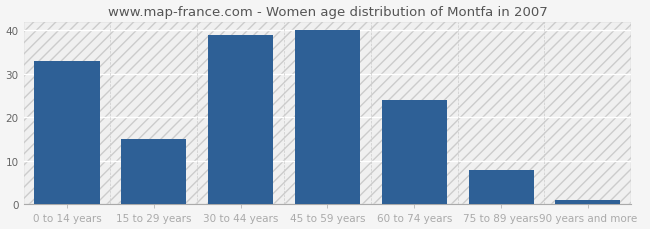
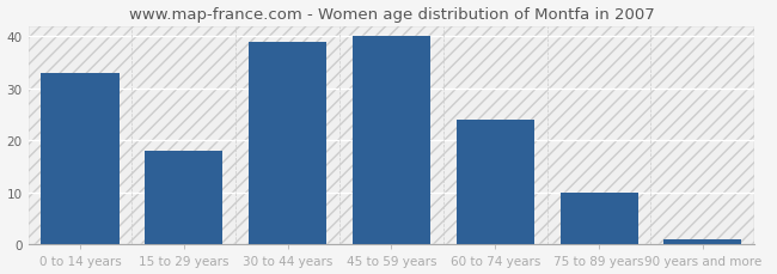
15 to 29 years: 15 -> 18
75 to 89 years: 8 -> 10
